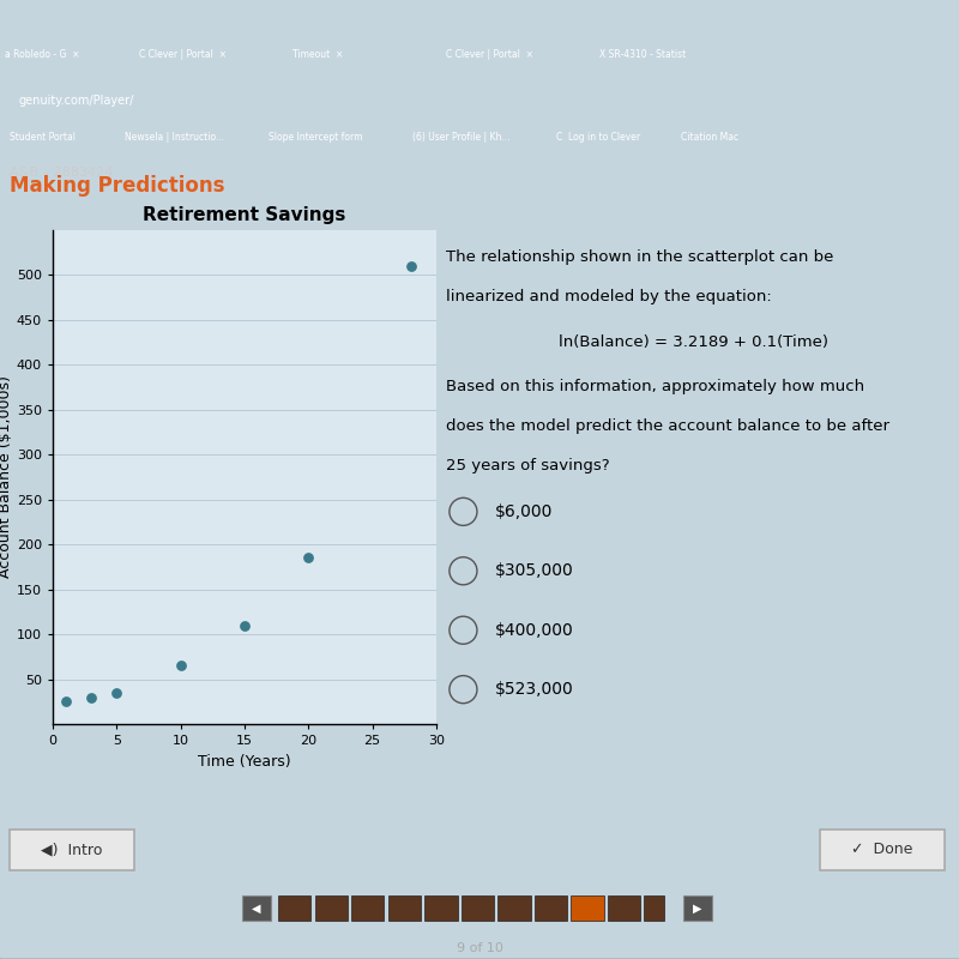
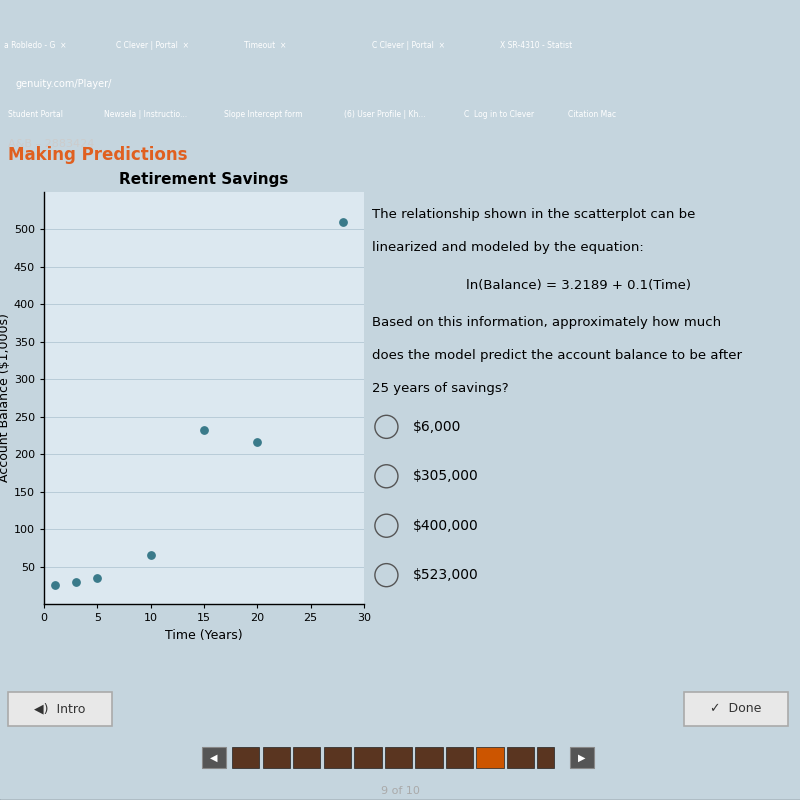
15: 110 -> 232
20: 185 -> 216
